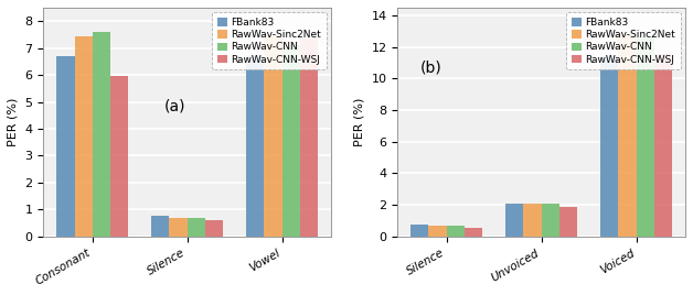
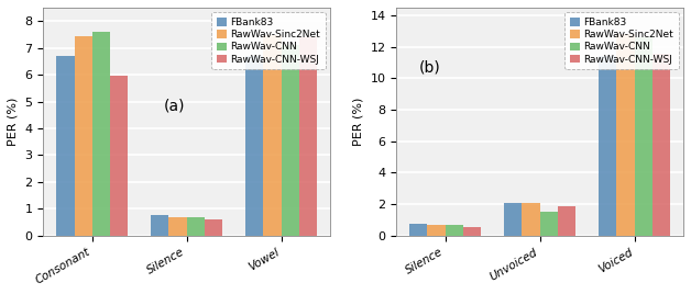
RawWav-CNN/Unvoiced: 2.0 -> 1.5
